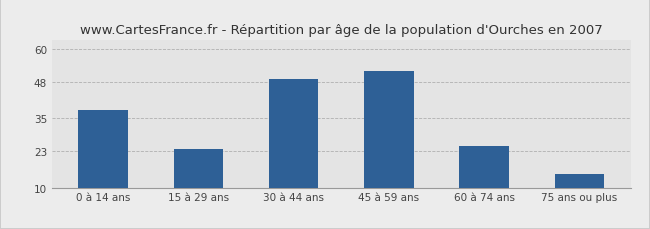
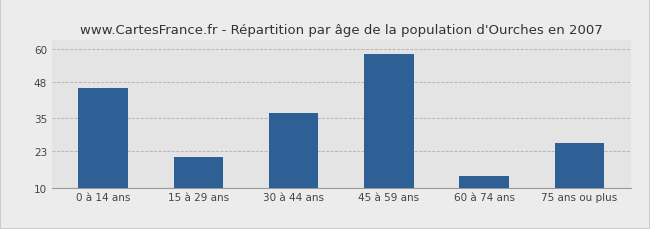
0 à 14 ans: 38 -> 46
15 à 29 ans: 24 -> 21
30 à 44 ans: 49 -> 37
45 à 59 ans: 52 -> 58
60 à 74 ans: 25 -> 14
75 ans ou plus: 15 -> 26
